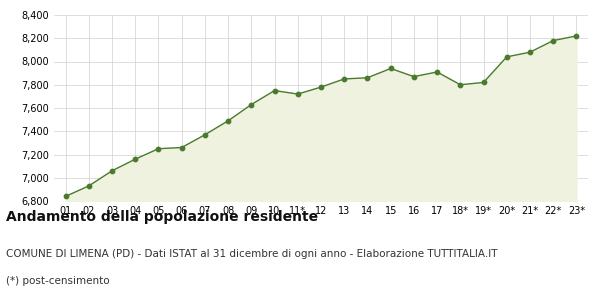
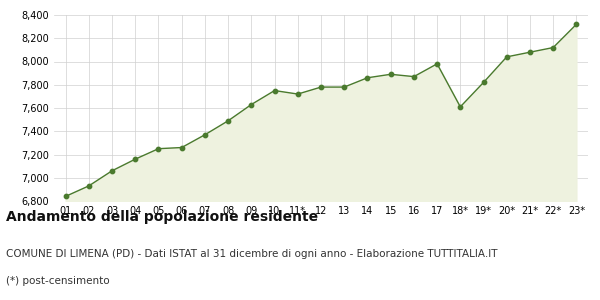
13: 7,850 -> 7,780
15: 7,940 -> 7,890
17: 7,910 -> 7,980
18*: 7,800 -> 7,610
22*: 8,180 -> 8,120
23*: 8,220 -> 8,320
